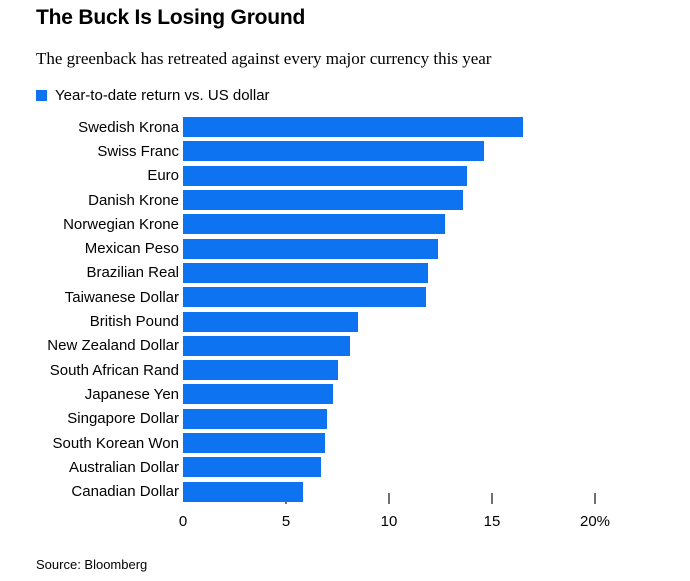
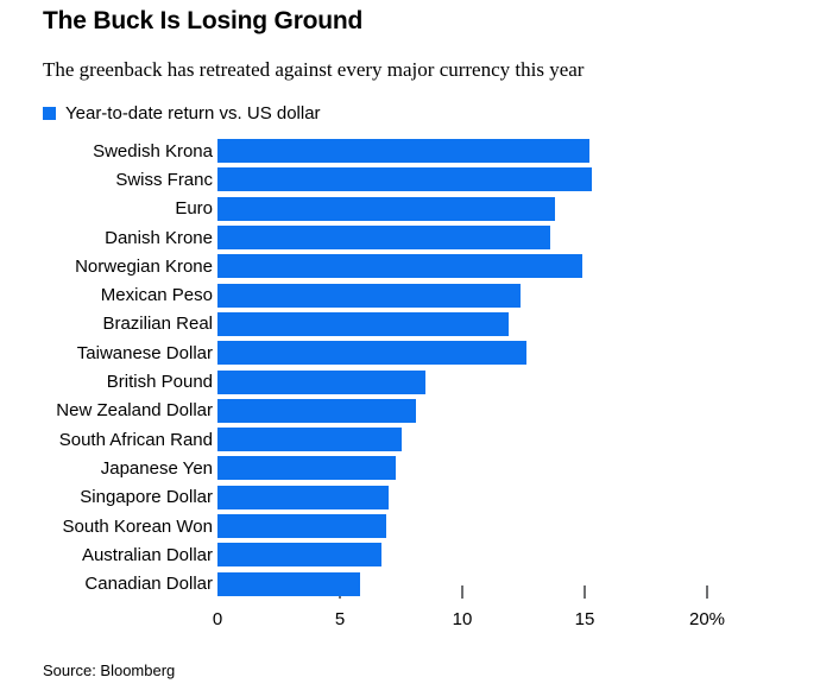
Swedish Krona: 16.5% -> 15.2%
Swiss Franc: 14.6% -> 15.3%
Norwegian Krone: 12.7% -> 14.9%
Taiwanese Dollar: 11.8% -> 12.6%
